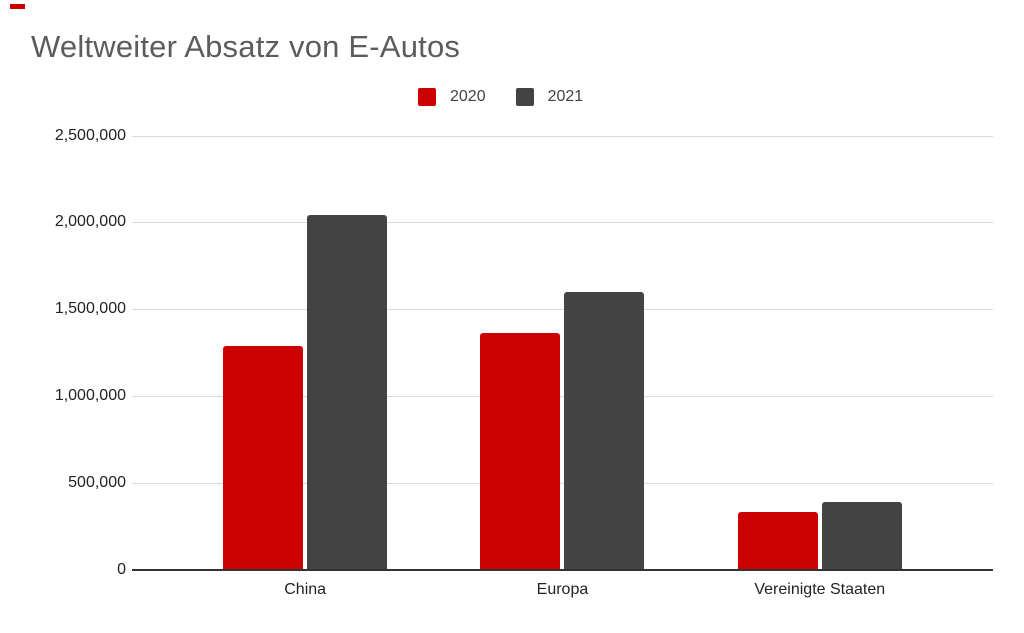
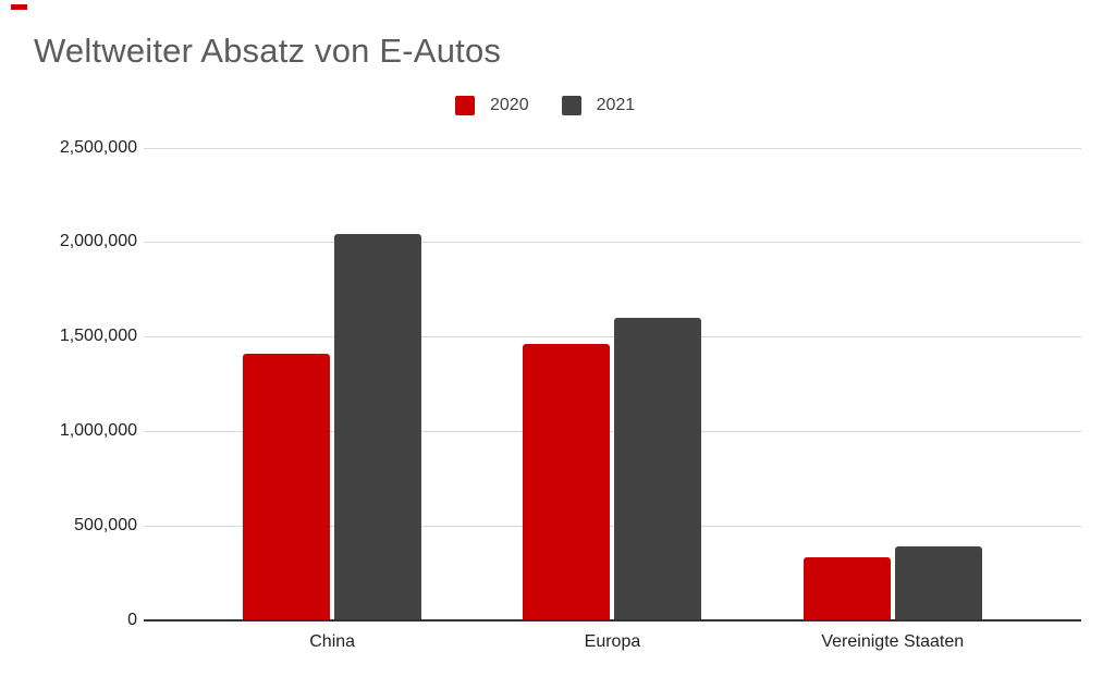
2020/China: 1290000 -> 1410000
2020/Europa: 1360000 -> 1460000
